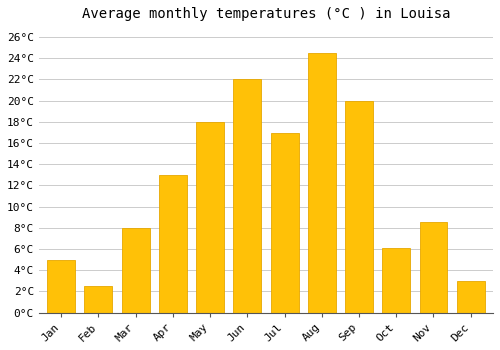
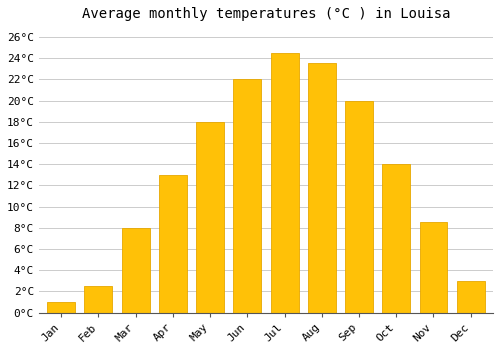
Jan: 5.0°C -> 1.0°C
Jul: 16.9°C -> 24.5°C
Aug: 24.5°C -> 23.5°C
Oct: 6.1°C -> 14.0°C
